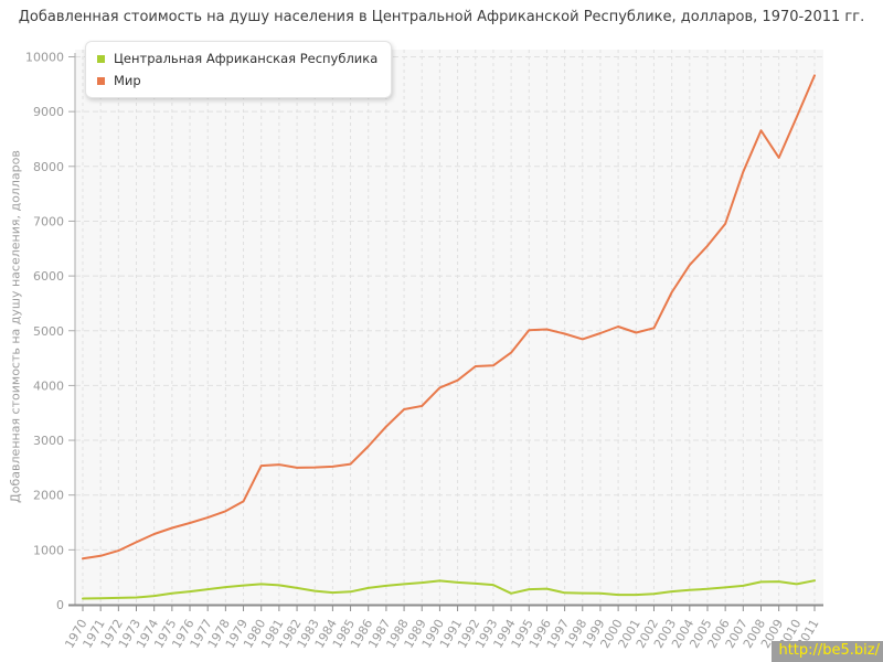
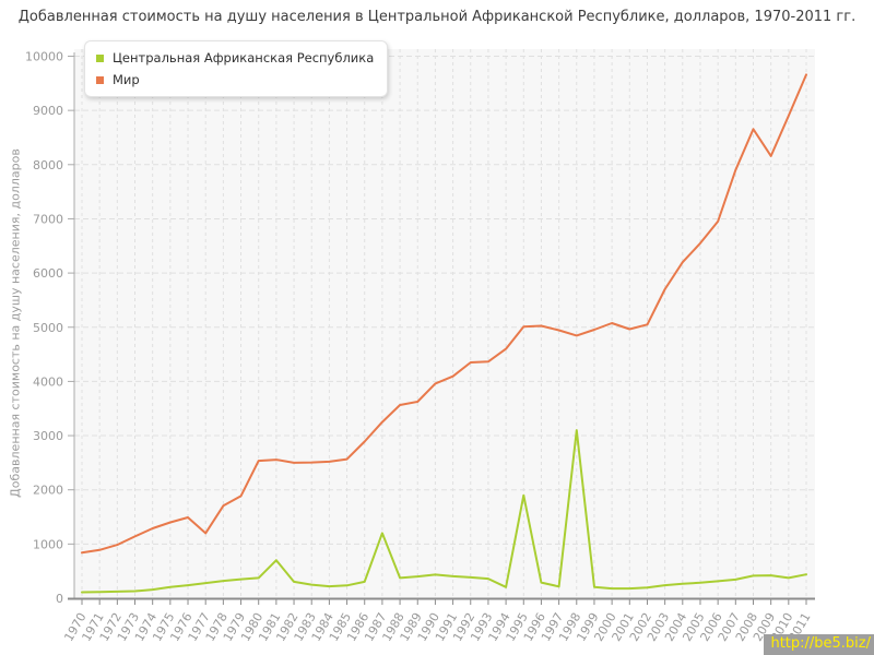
Мир/1977: 1600 -> 1200
Центральная Африканская Республика/1981: 400 -> 700
Центральная Африканская Республика/1987: 300 -> 1200
Центральная Африканская Республика/1995: 300 -> 1900
Центральная Африканская Республика/1998: 200 -> 3100
